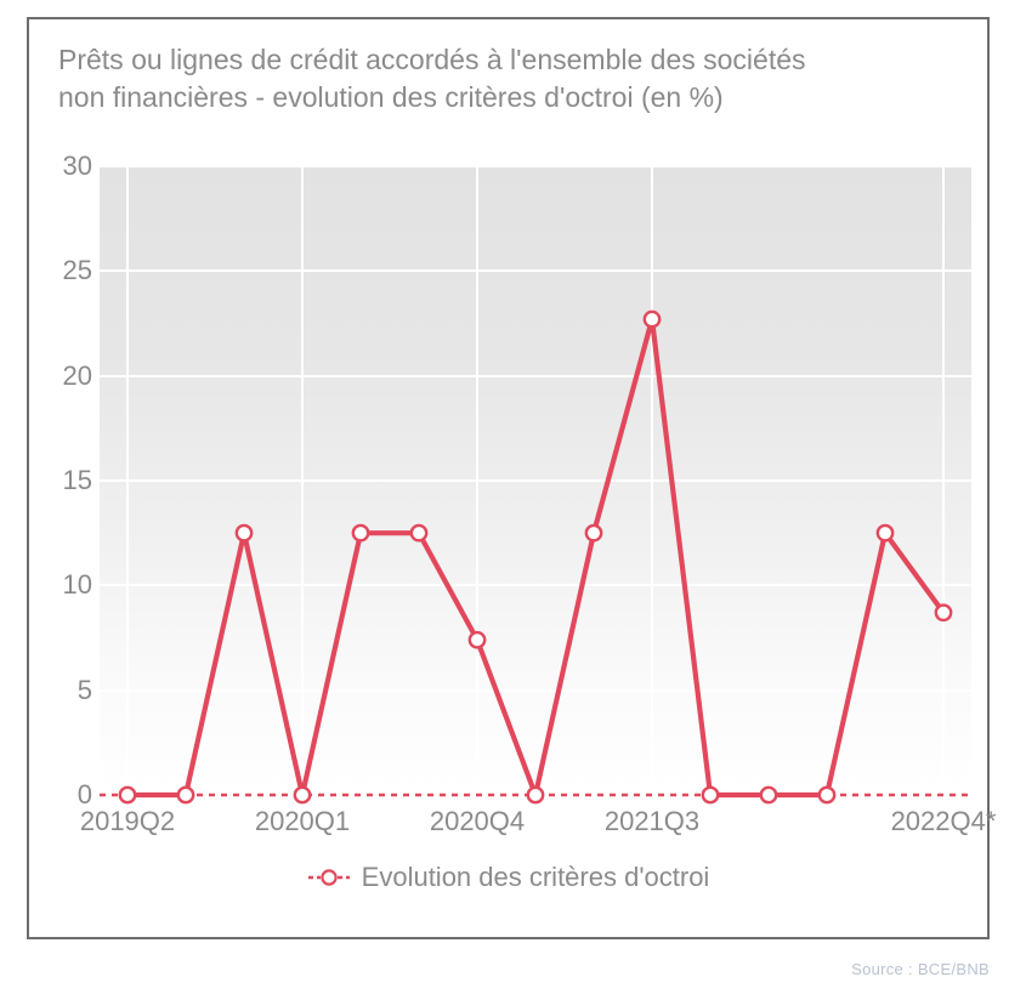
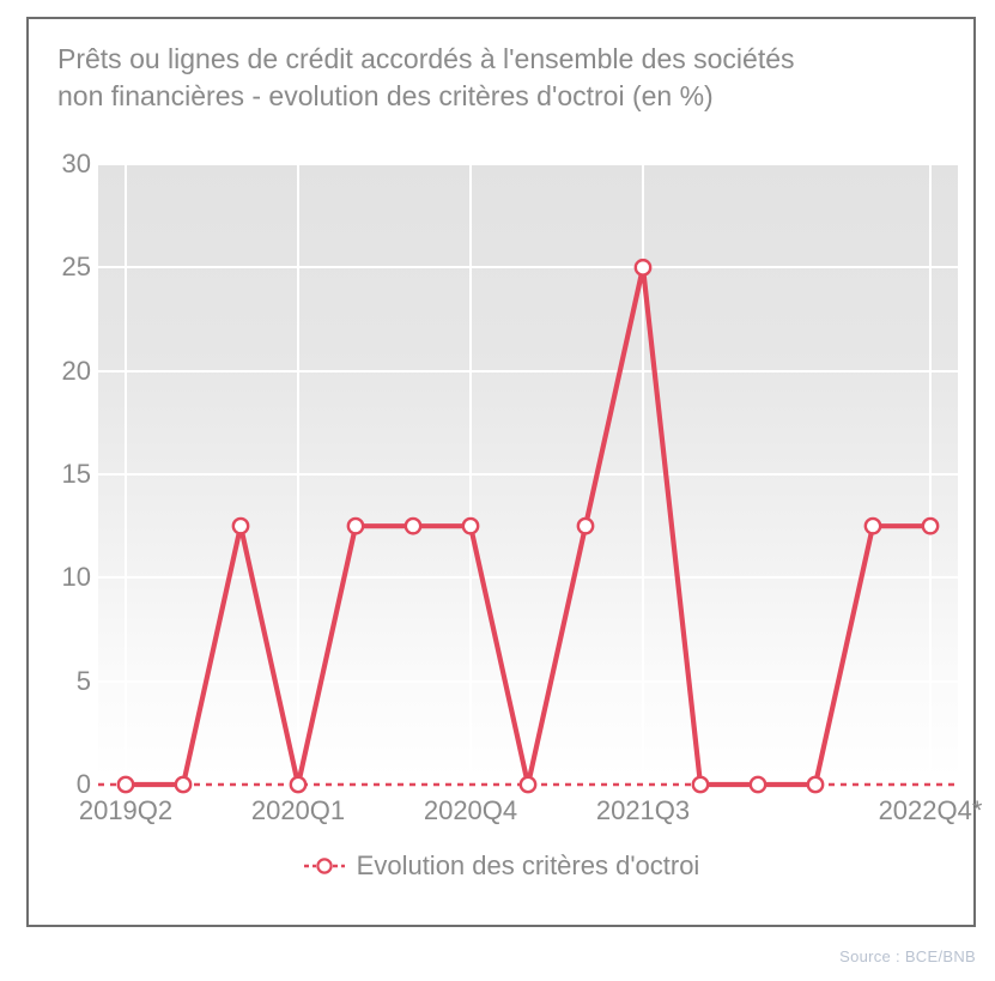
2020Q4: 7.4 -> 12.5
2021Q3: 22.7 -> 25.0
2022Q4*: 8.7 -> 12.5
